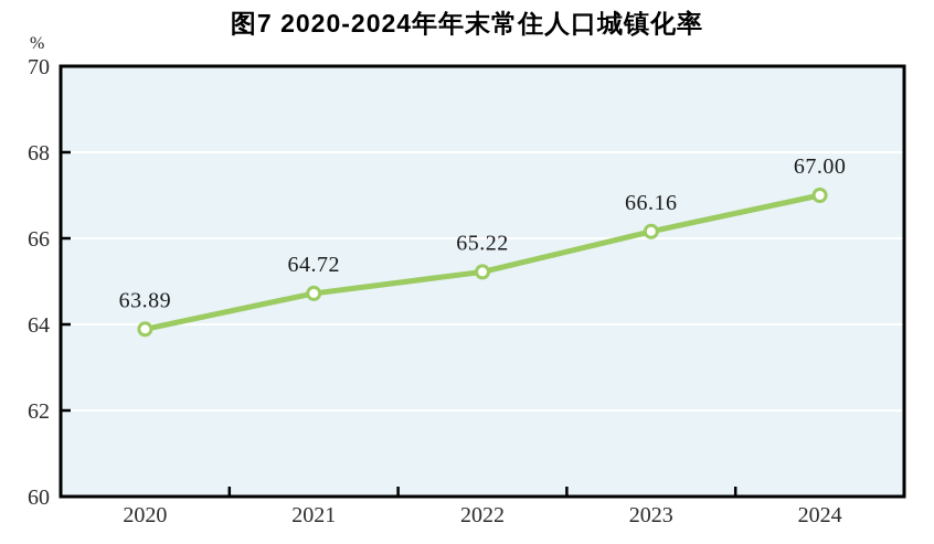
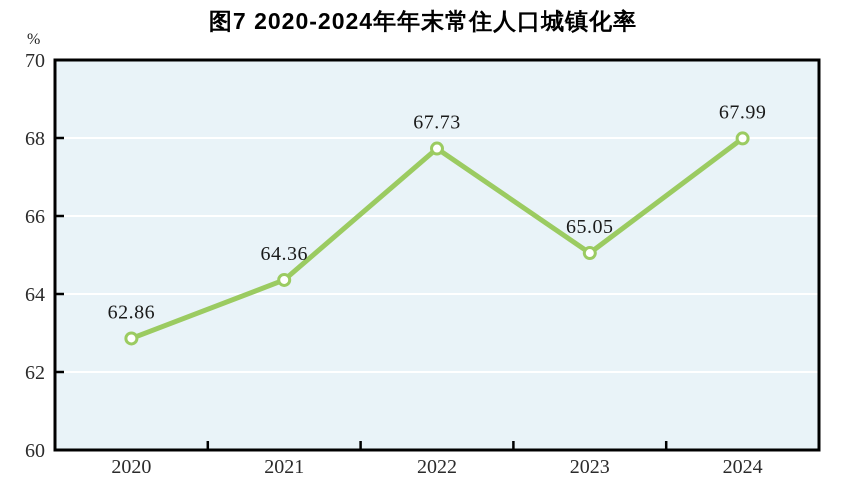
2020: 63.89 -> 62.86
2021: 64.72 -> 64.36
2022: 65.22 -> 67.73
2023: 66.16 -> 65.05
2024: 67.00 -> 67.99
